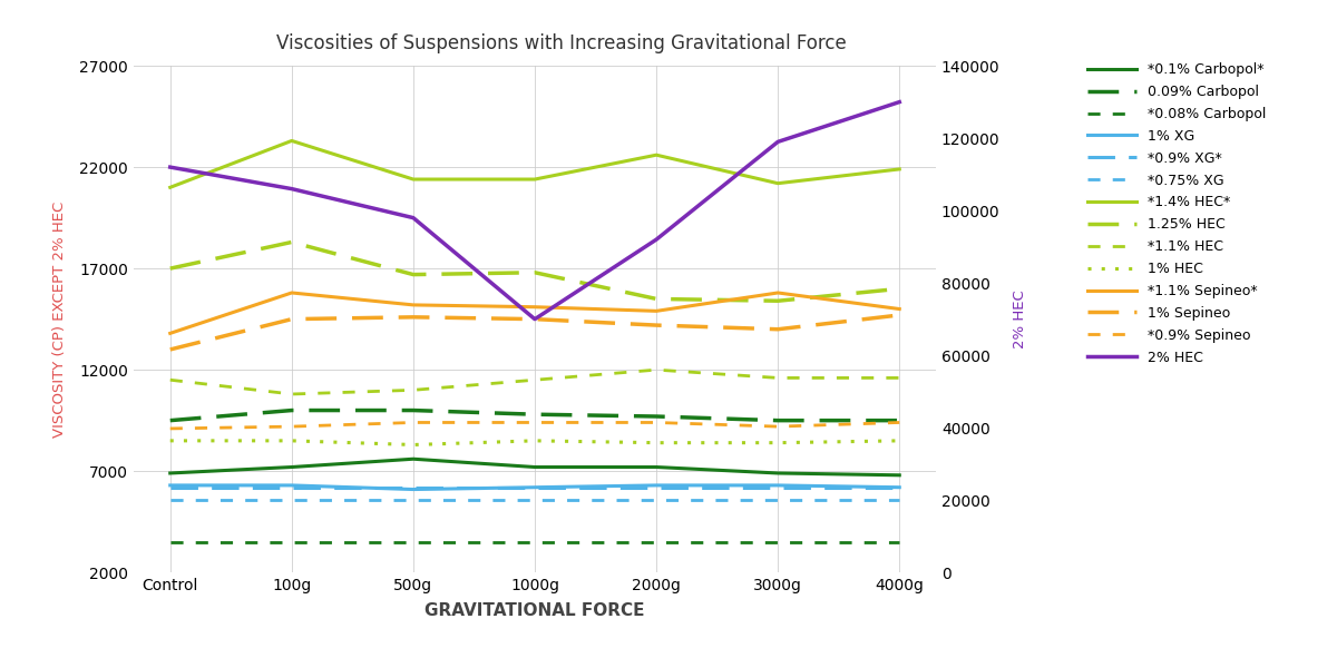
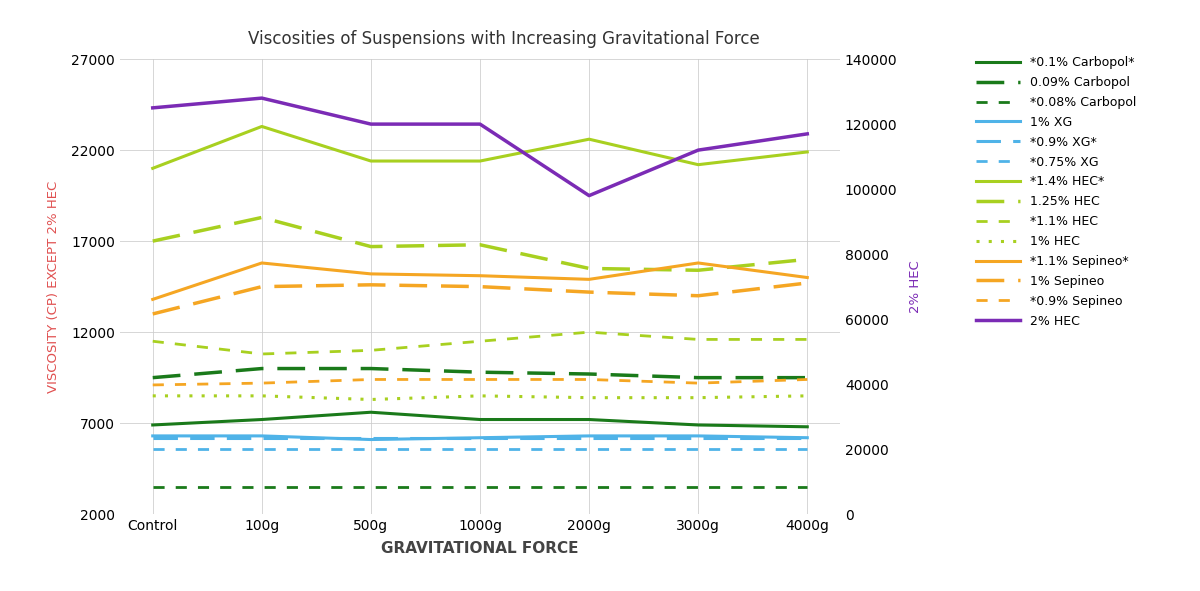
2% HEC/Control: 112000 -> 125000
2% HEC/100g: 106000 -> 128000
2% HEC/500g: 98000 -> 120000
2% HEC/1000g: 70000 -> 120000
2% HEC/2000g: 92000 -> 98000
2% HEC/3000g: 119000 -> 112000
2% HEC/4000g: 130000 -> 117000
